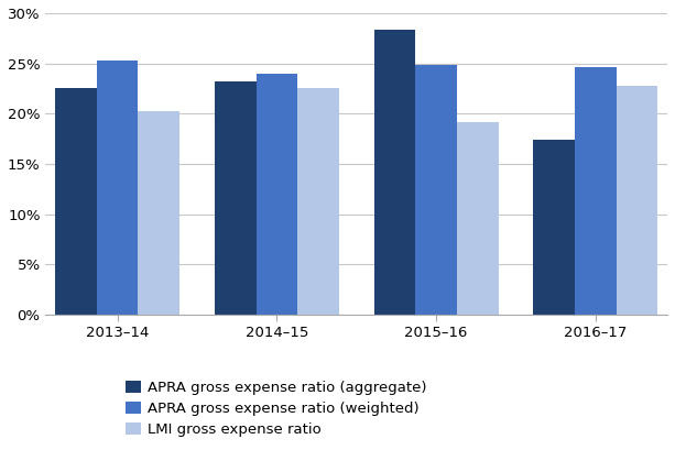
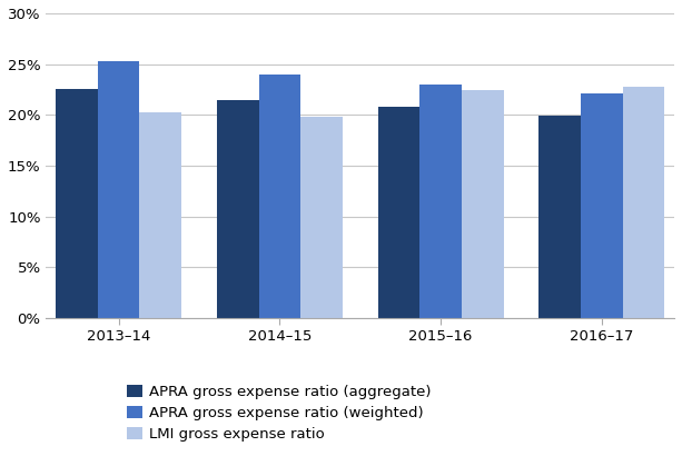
APRA gross expense ratio (aggregate)/2014–15: 23.2% -> 21.5%
LMI gross expense ratio/2014–15: 22.6% -> 19.8%
APRA gross expense ratio (aggregate)/2015–16: 28.4% -> 20.8%
APRA gross expense ratio (weighted)/2015–16: 24.8% -> 23.0%
LMI gross expense ratio/2015–16: 19.2% -> 22.4%
APRA gross expense ratio (aggregate)/2016–17: 17.4% -> 19.9%
APRA gross expense ratio (weighted)/2016–17: 24.6% -> 22.1%
